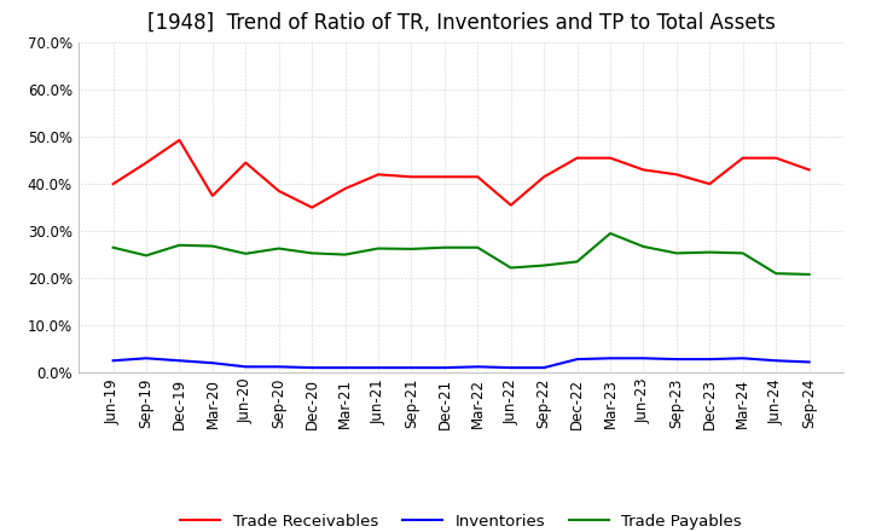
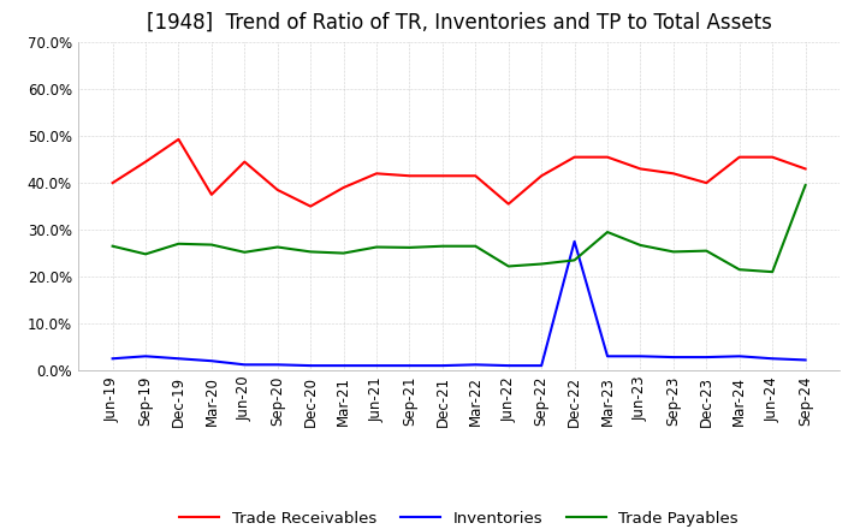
Inventories/Dec-22: 2.8% -> 27.5%
Trade Payables/Mar-24: 25.3% -> 21.5%
Trade Payables/Sep-24: 20.8% -> 39.5%
